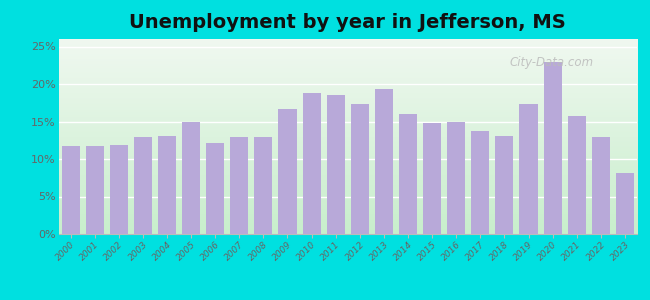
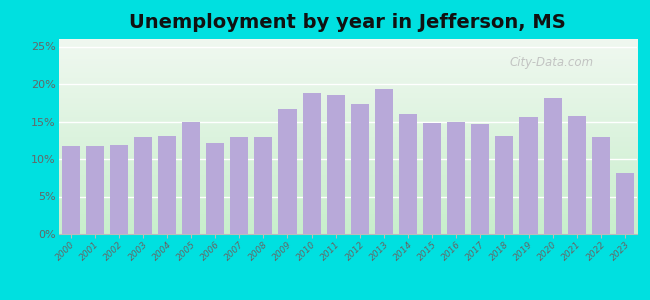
2017: 13.8% -> 14.7%
2019: 17.4% -> 15.6%
2020: 23.0% -> 18.1%
